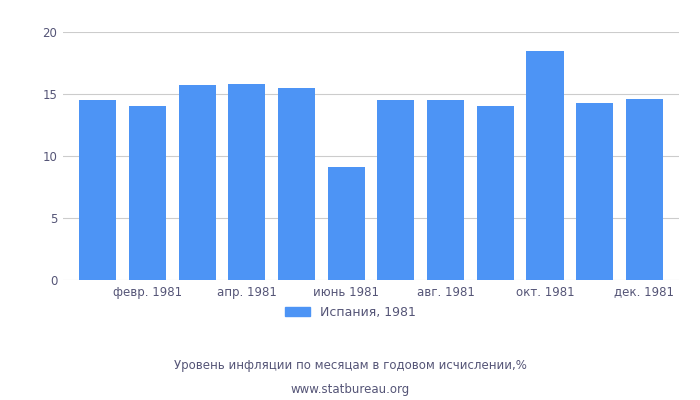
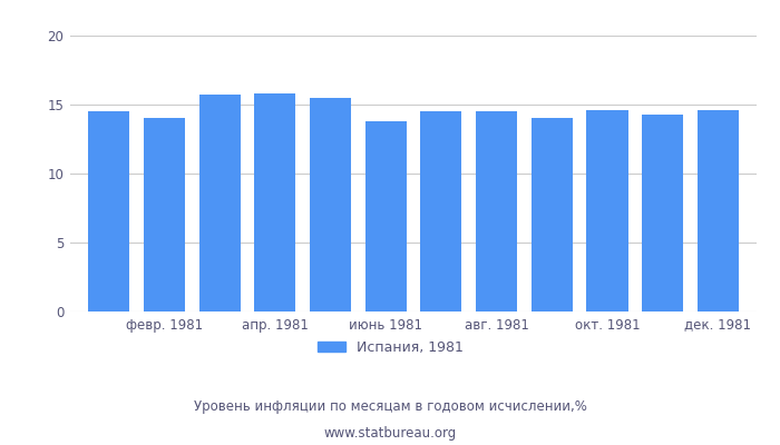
июнь 1981: 9.1 -> 13.8
окт. 1981: 18.5 -> 14.6
